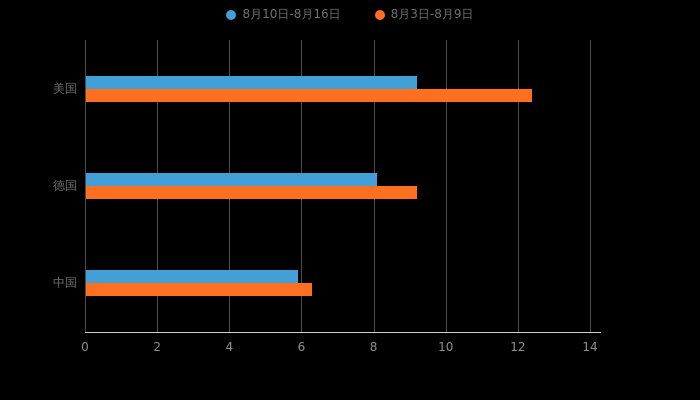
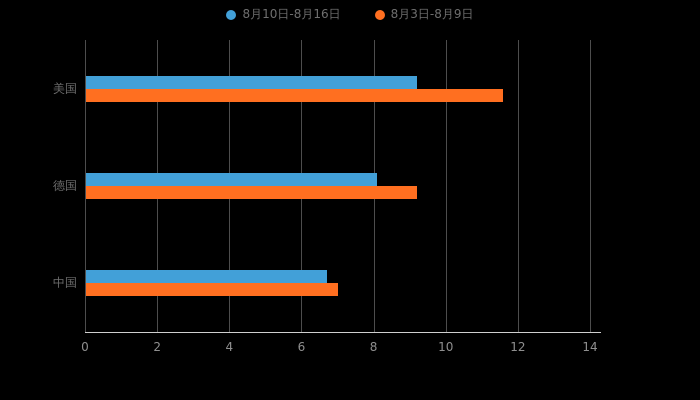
8月3日-8月9日/美国: 12.4 -> 11.6
8月10日-8月16日/中国: 5.9 -> 6.7
8月3日-8月9日/中国: 6.3 -> 7.0
